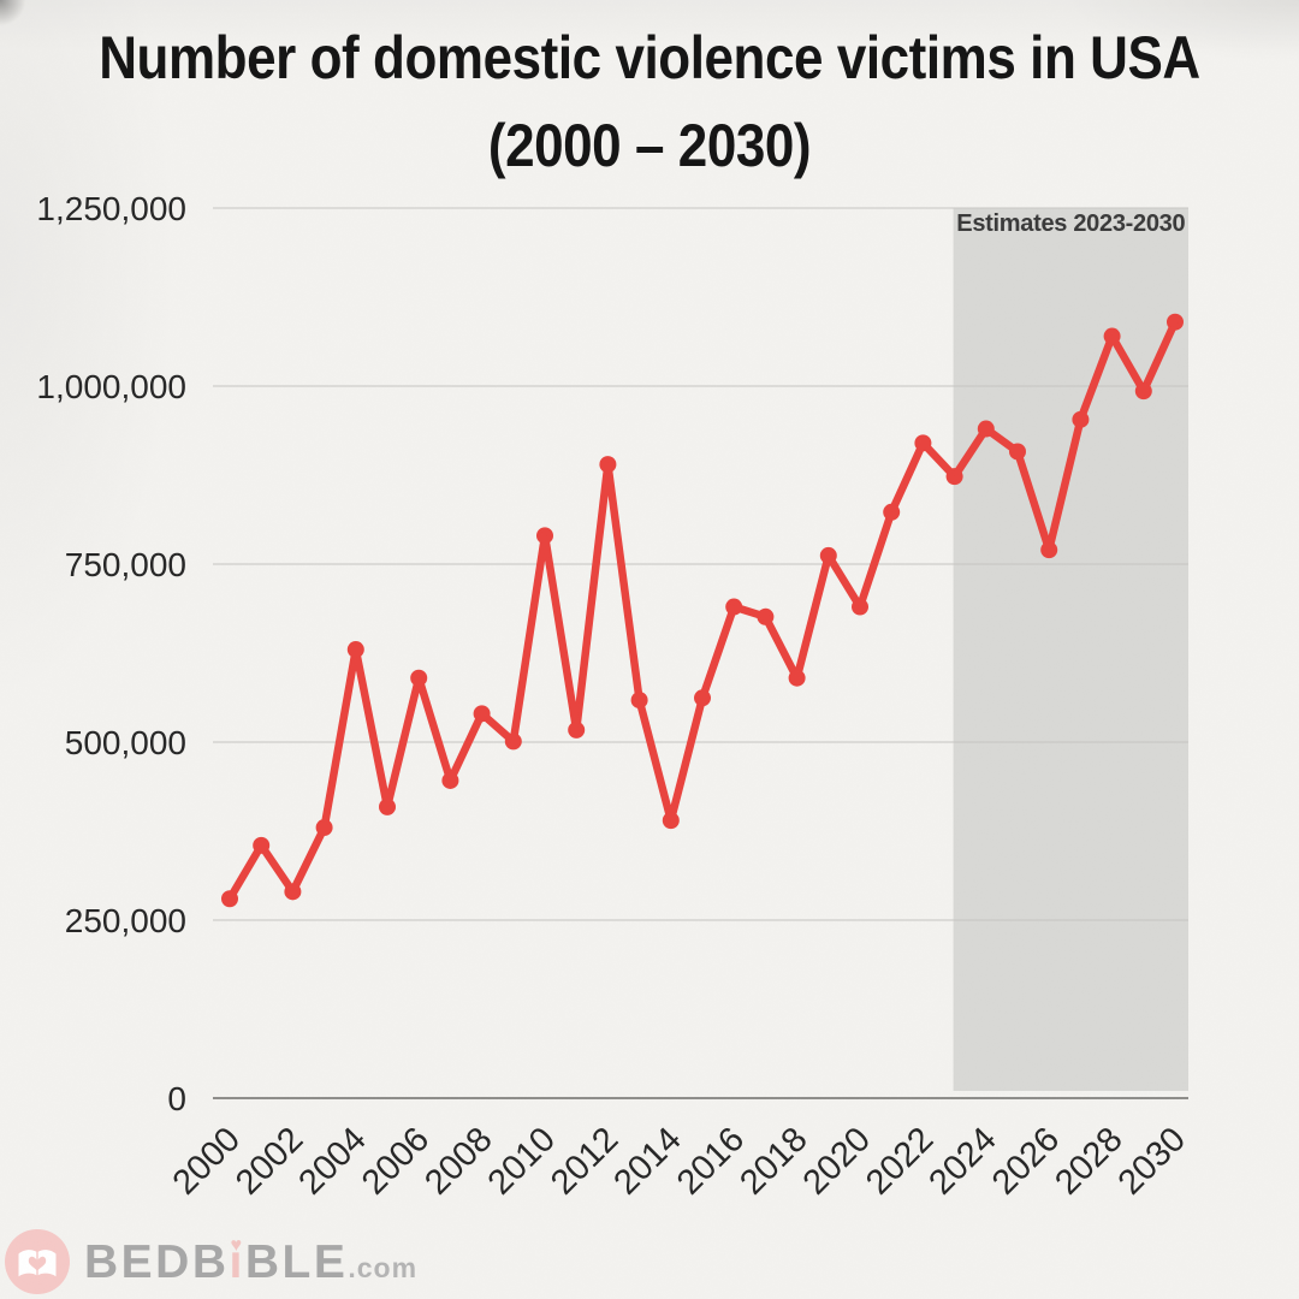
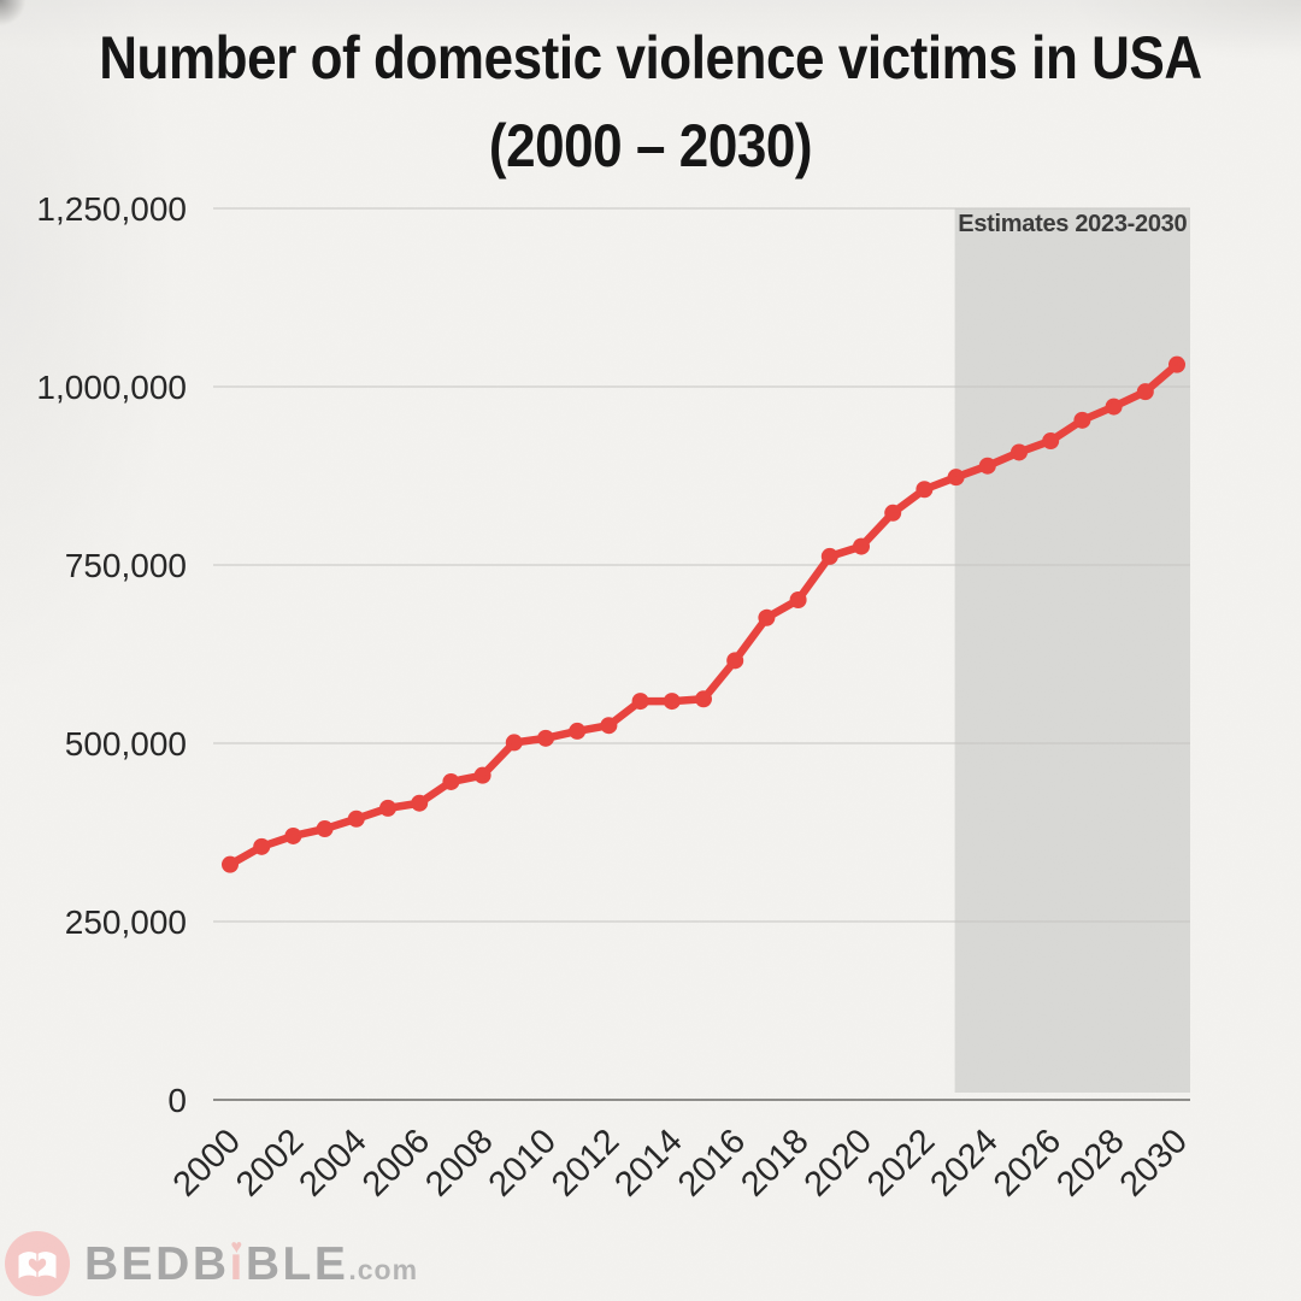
2000: 280000 -> 330000
2002: 290000 -> 370000
2004: 630000 -> 390000
2006: 590000 -> 420000
2008: 540000 -> 460000
2010: 790000 -> 510000
2012: 890000 -> 520000
2014: 390000 -> 560000
2016: 690000 -> 620000
2018: 590000 -> 700000
2020: 690000 -> 780000
2022: 920000 -> 860000
2024: 940000 -> 890000
2026: 770000 -> 920000
2028: 1070000 -> 970000
2030: 1090000 -> 1030000
